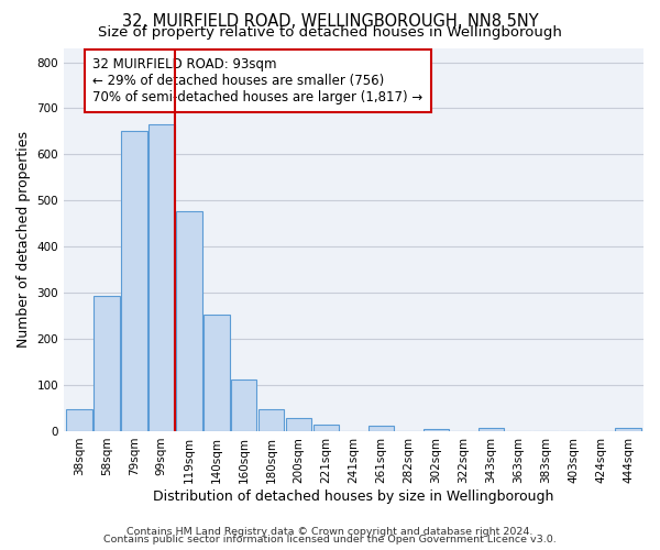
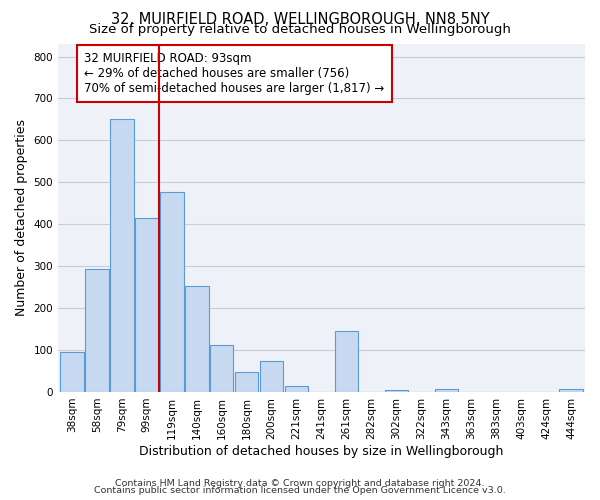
38sqm: 47 -> 95
99sqm: 666 -> 415
200sqm: 28 -> 75
261sqm: 12 -> 145
